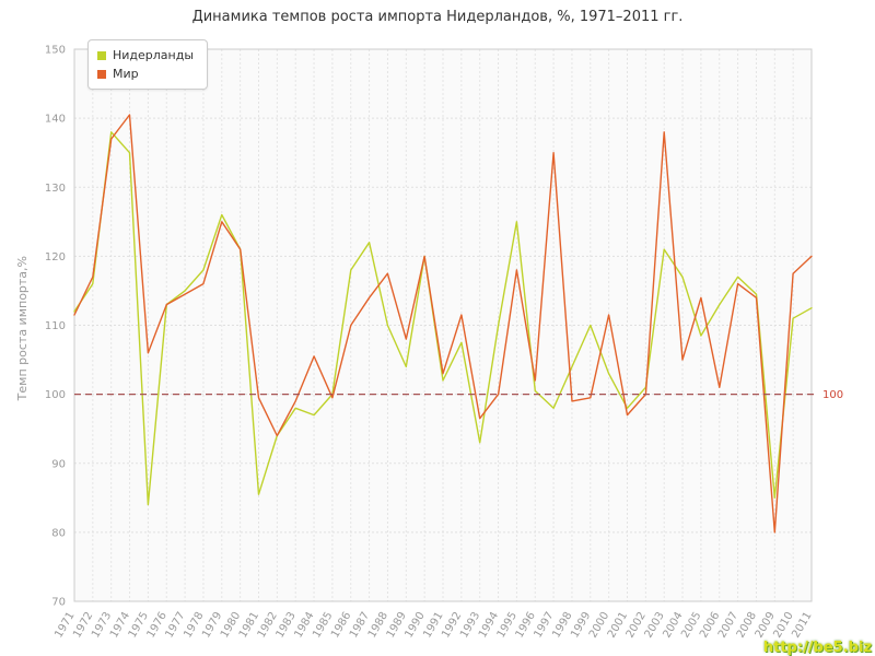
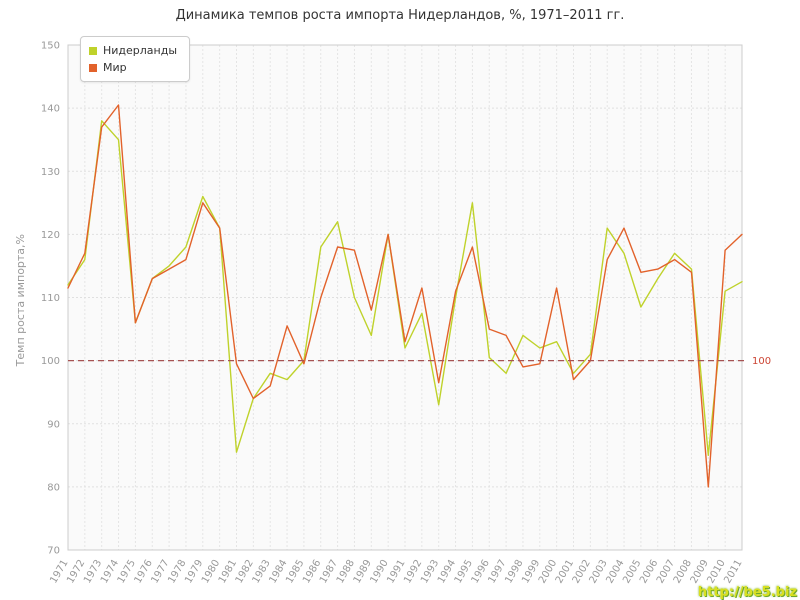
Нидерланды/1975: 84 -> 106
Мир/1983: 99 -> 96
Мир/1987: 114 -> 118
Мир/1994: 100 -> 111
Мир/1996: 102 -> 105
Мир/1997: 135 -> 104
Нидерланды/1999: 110 -> 102
Мир/2003: 138 -> 116
Мир/2004: 105 -> 121
Мир/2006: 101 -> 114
